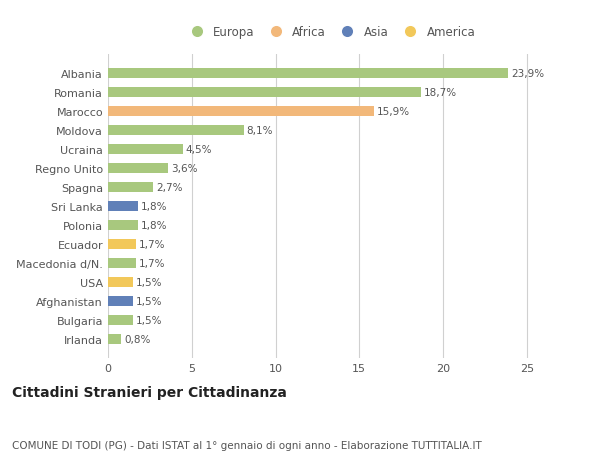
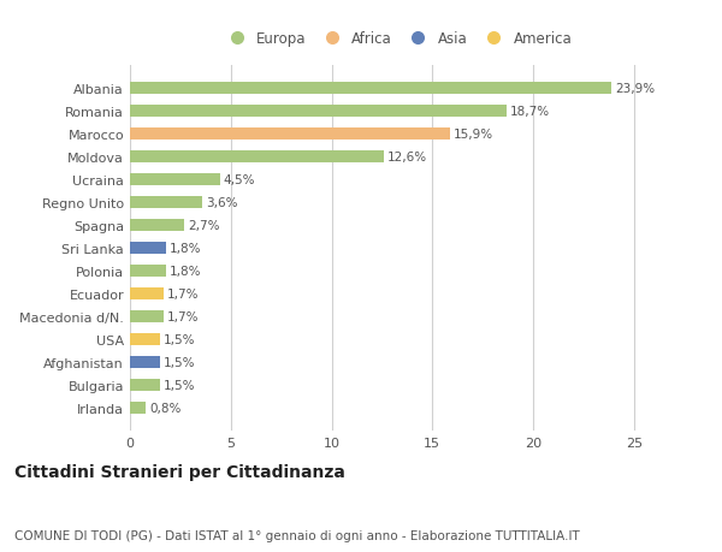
Moldova: 8,1% -> 12,6%
